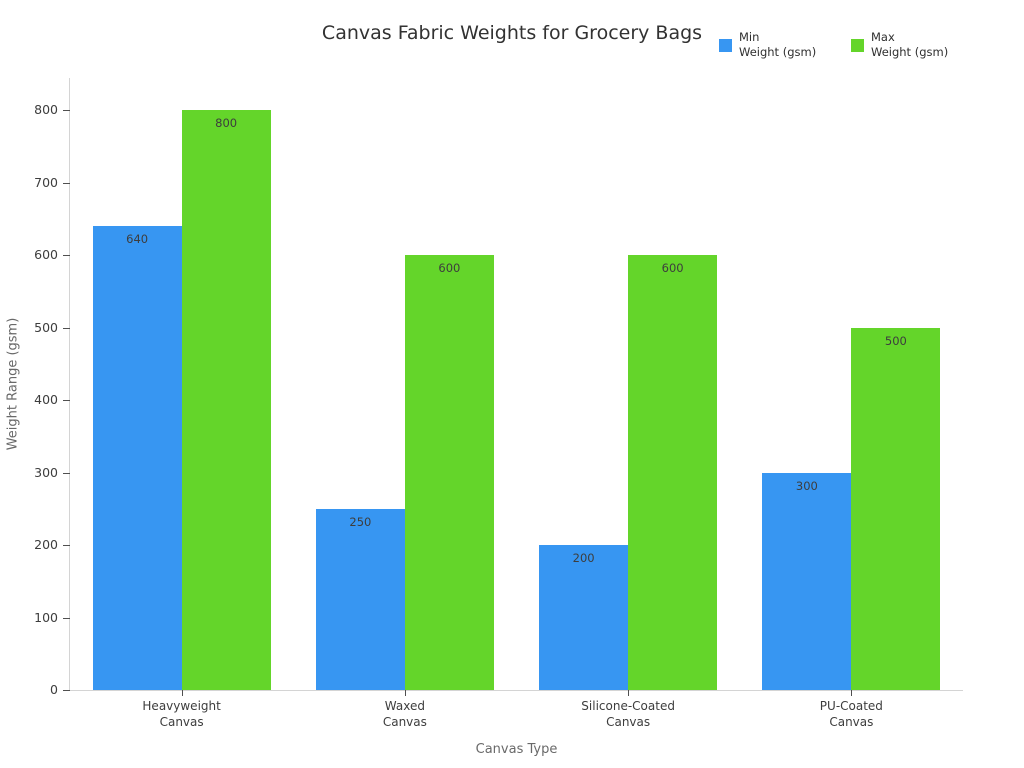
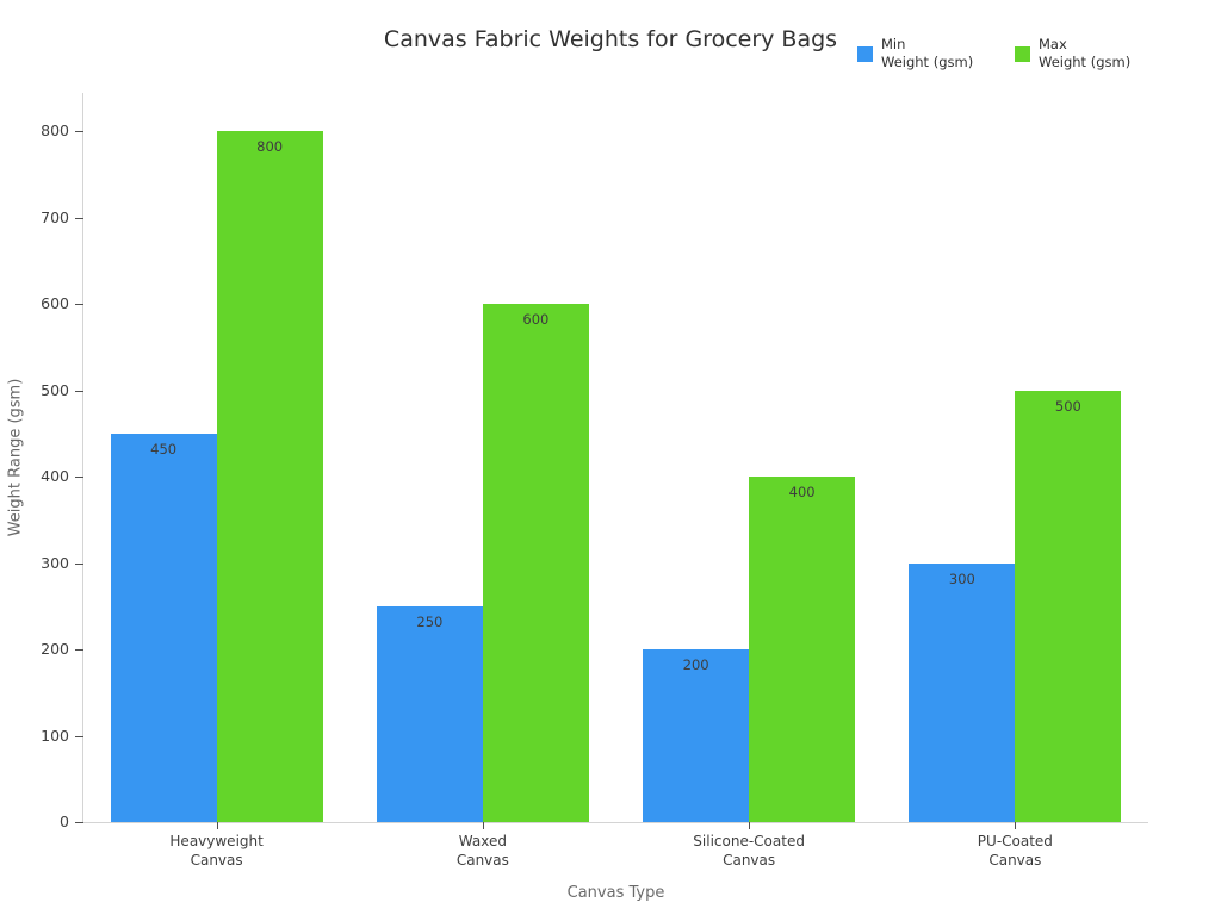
Min Weight (gsm)/Heavyweight Canvas: 640 -> 450
Max Weight (gsm)/Silicone-Coated Canvas: 600 -> 400
